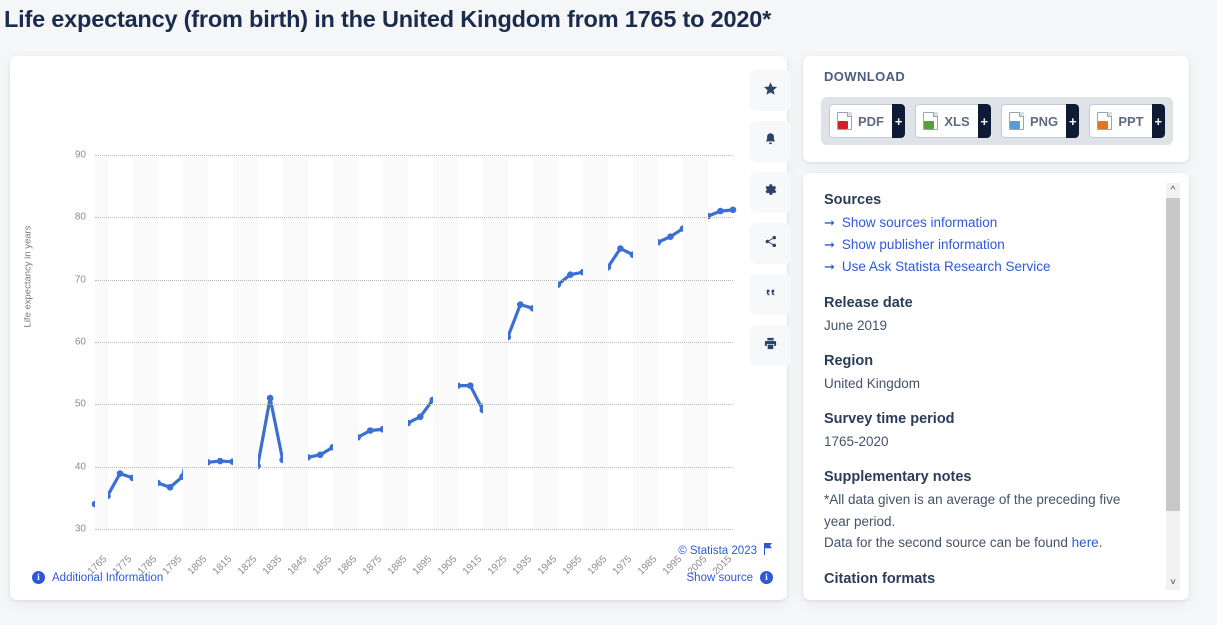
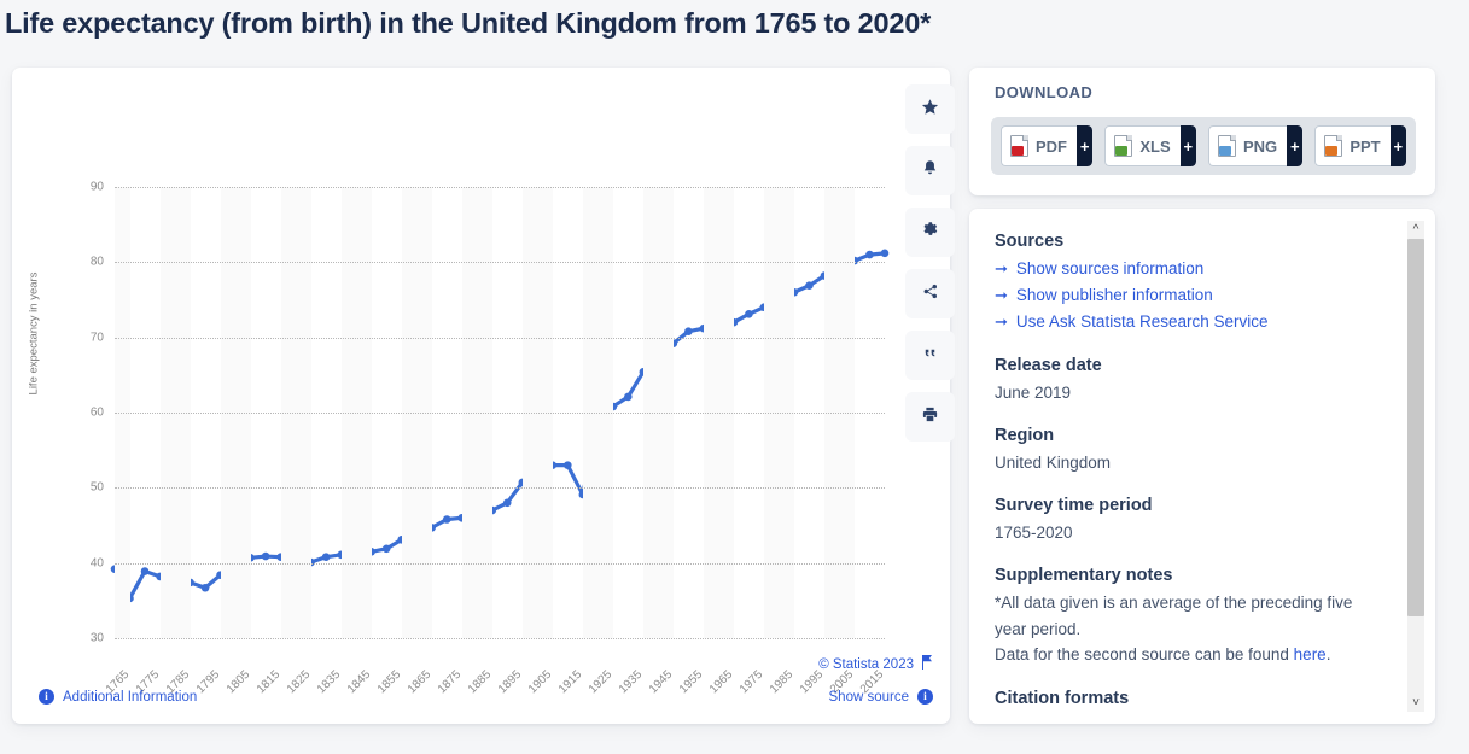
1765: 34 -> 39
1805: 48 -> 39
1835: 51 -> 41
1935: 66 -> 62
1975: 75 -> 73
